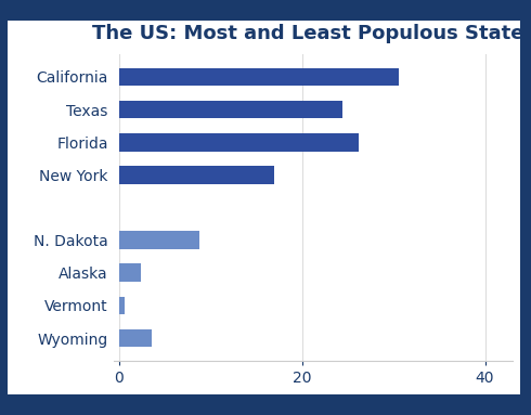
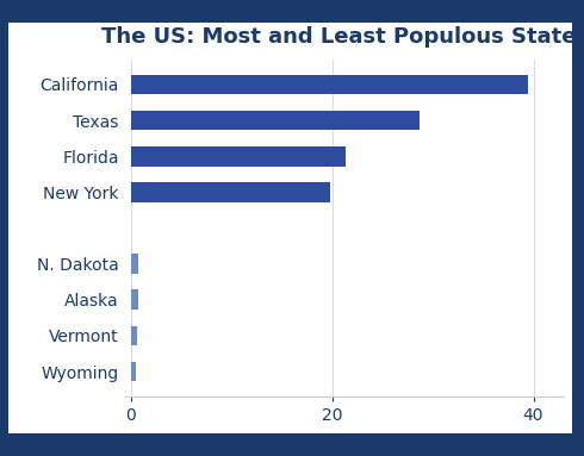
California: 30.6 -> 39.5
Texas: 24.4 -> 28.7
Florida: 26.2 -> 21.3
New York: 17.0 -> 19.8
N. Dakota: 8.8 -> 0.8
Alaska: 2.4 -> 0.7
Wyoming: 3.6 -> 0.6
